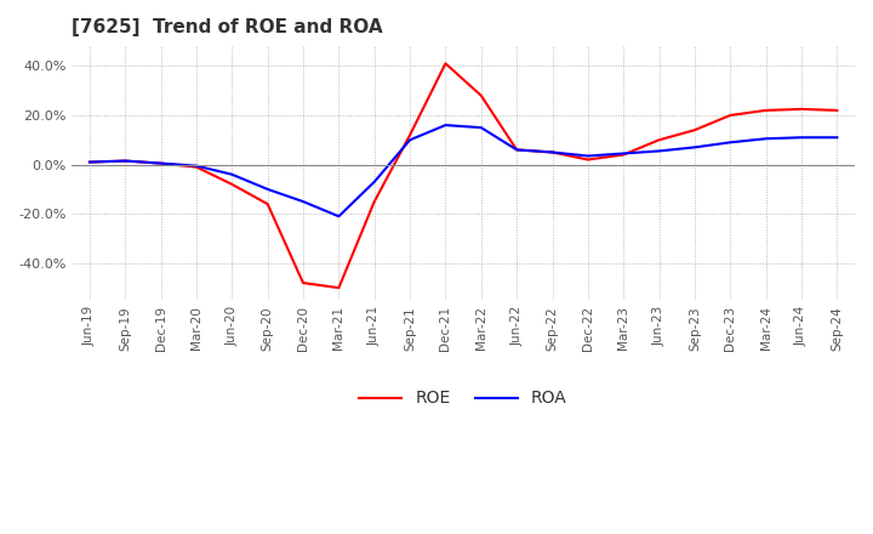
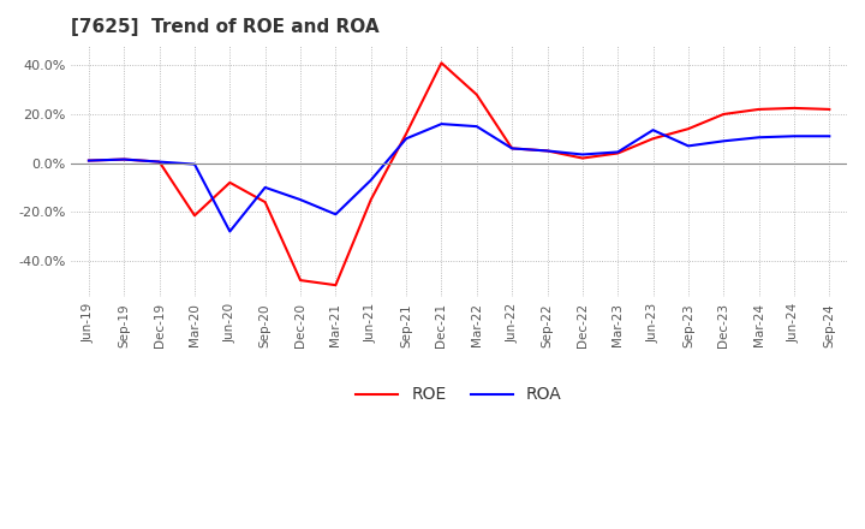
ROE/Mar-20: -1.0% -> -21.5%
ROA/Jun-20: -4.0% -> -28.0%
ROA/Jun-23: 5.5% -> 13.5%
